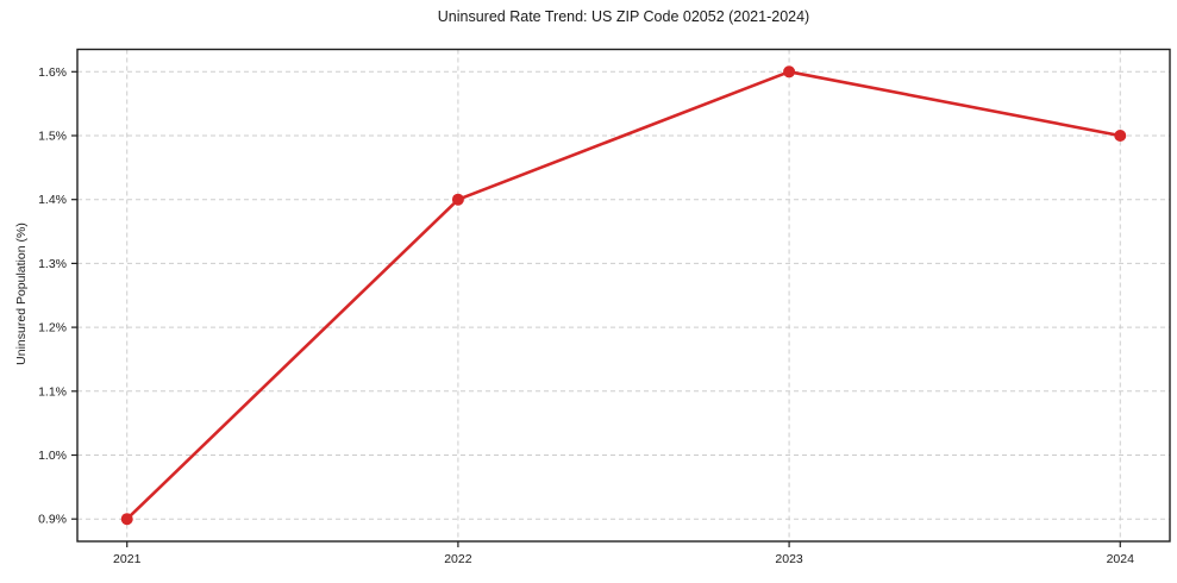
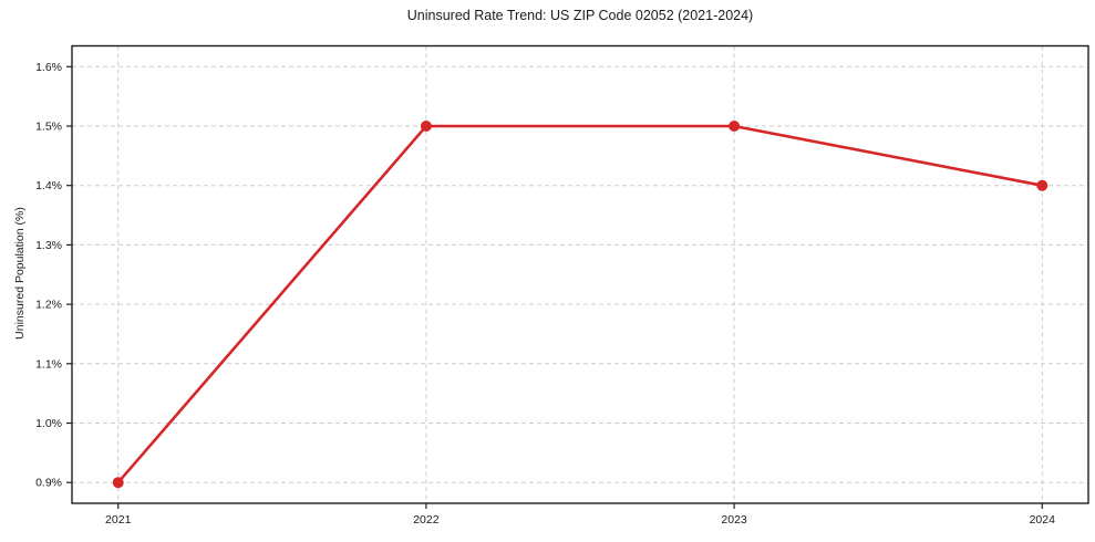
2022: 1.4% -> 1.5%
2023: 1.6% -> 1.5%
2024: 1.5% -> 1.4%
